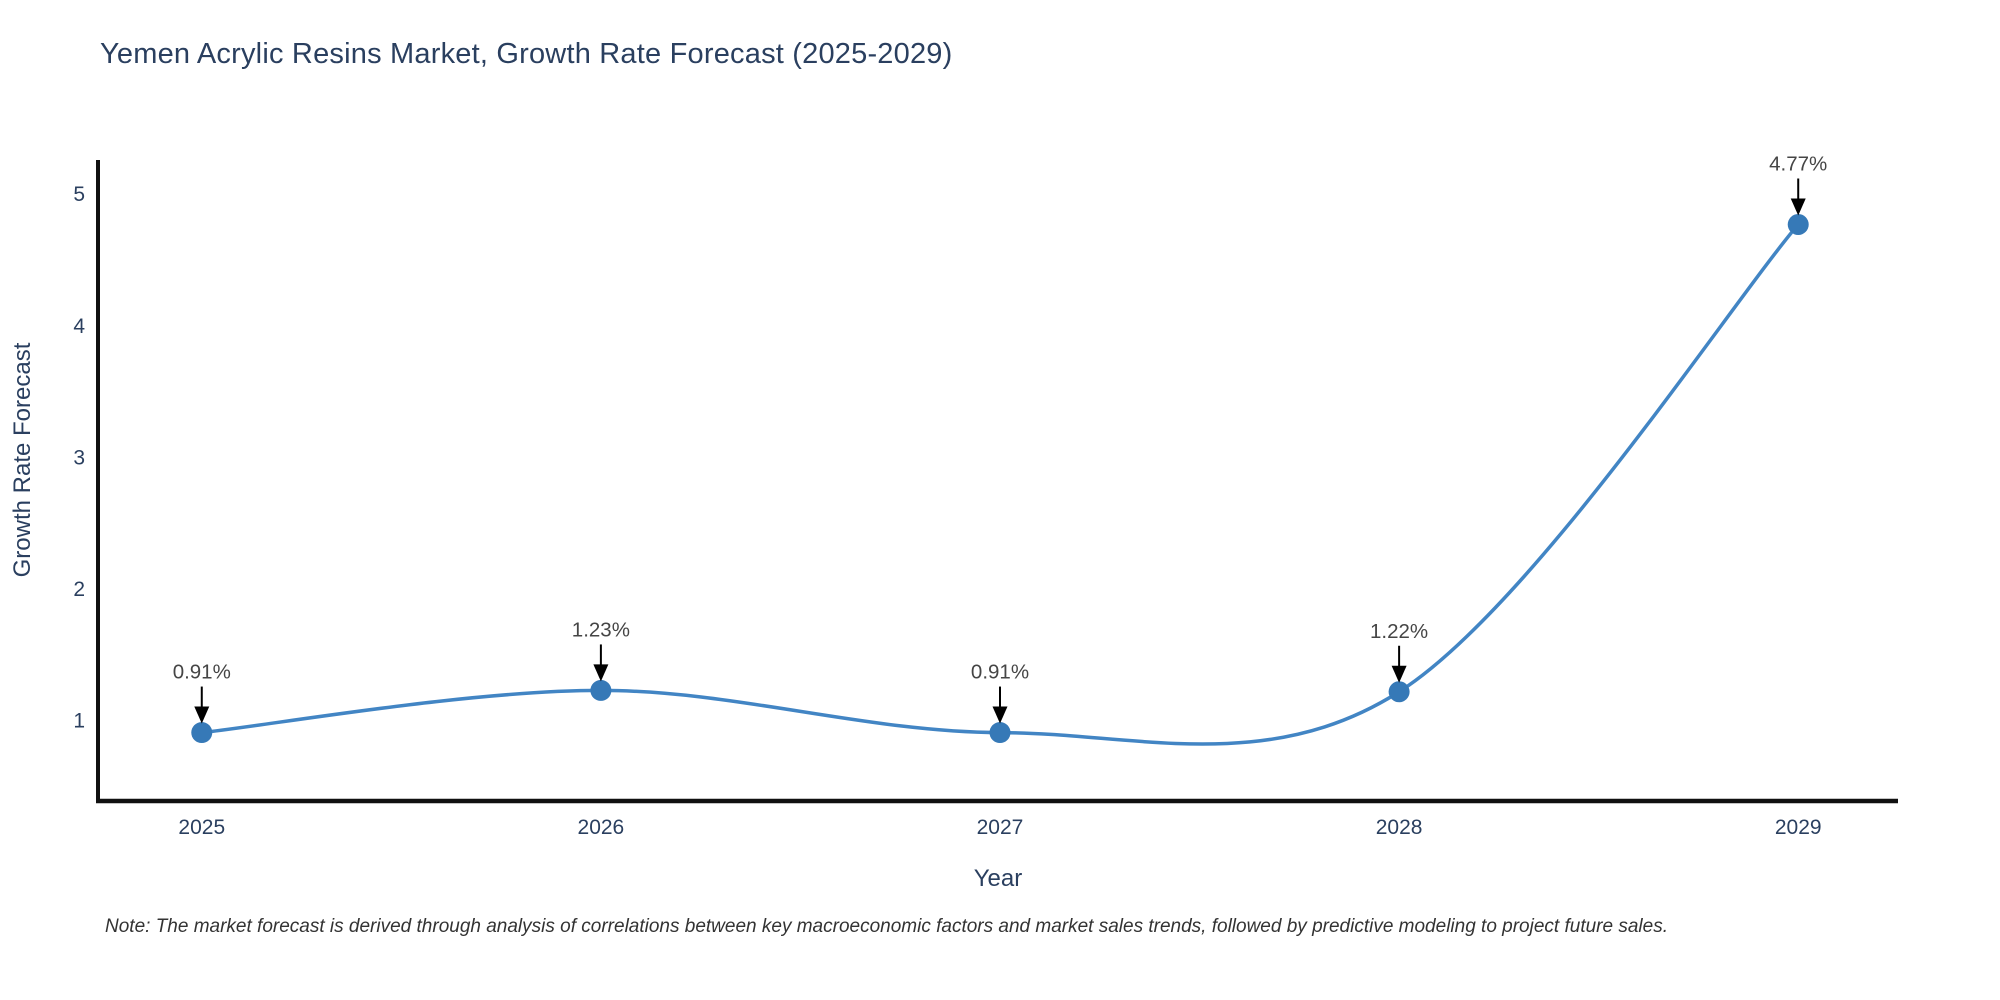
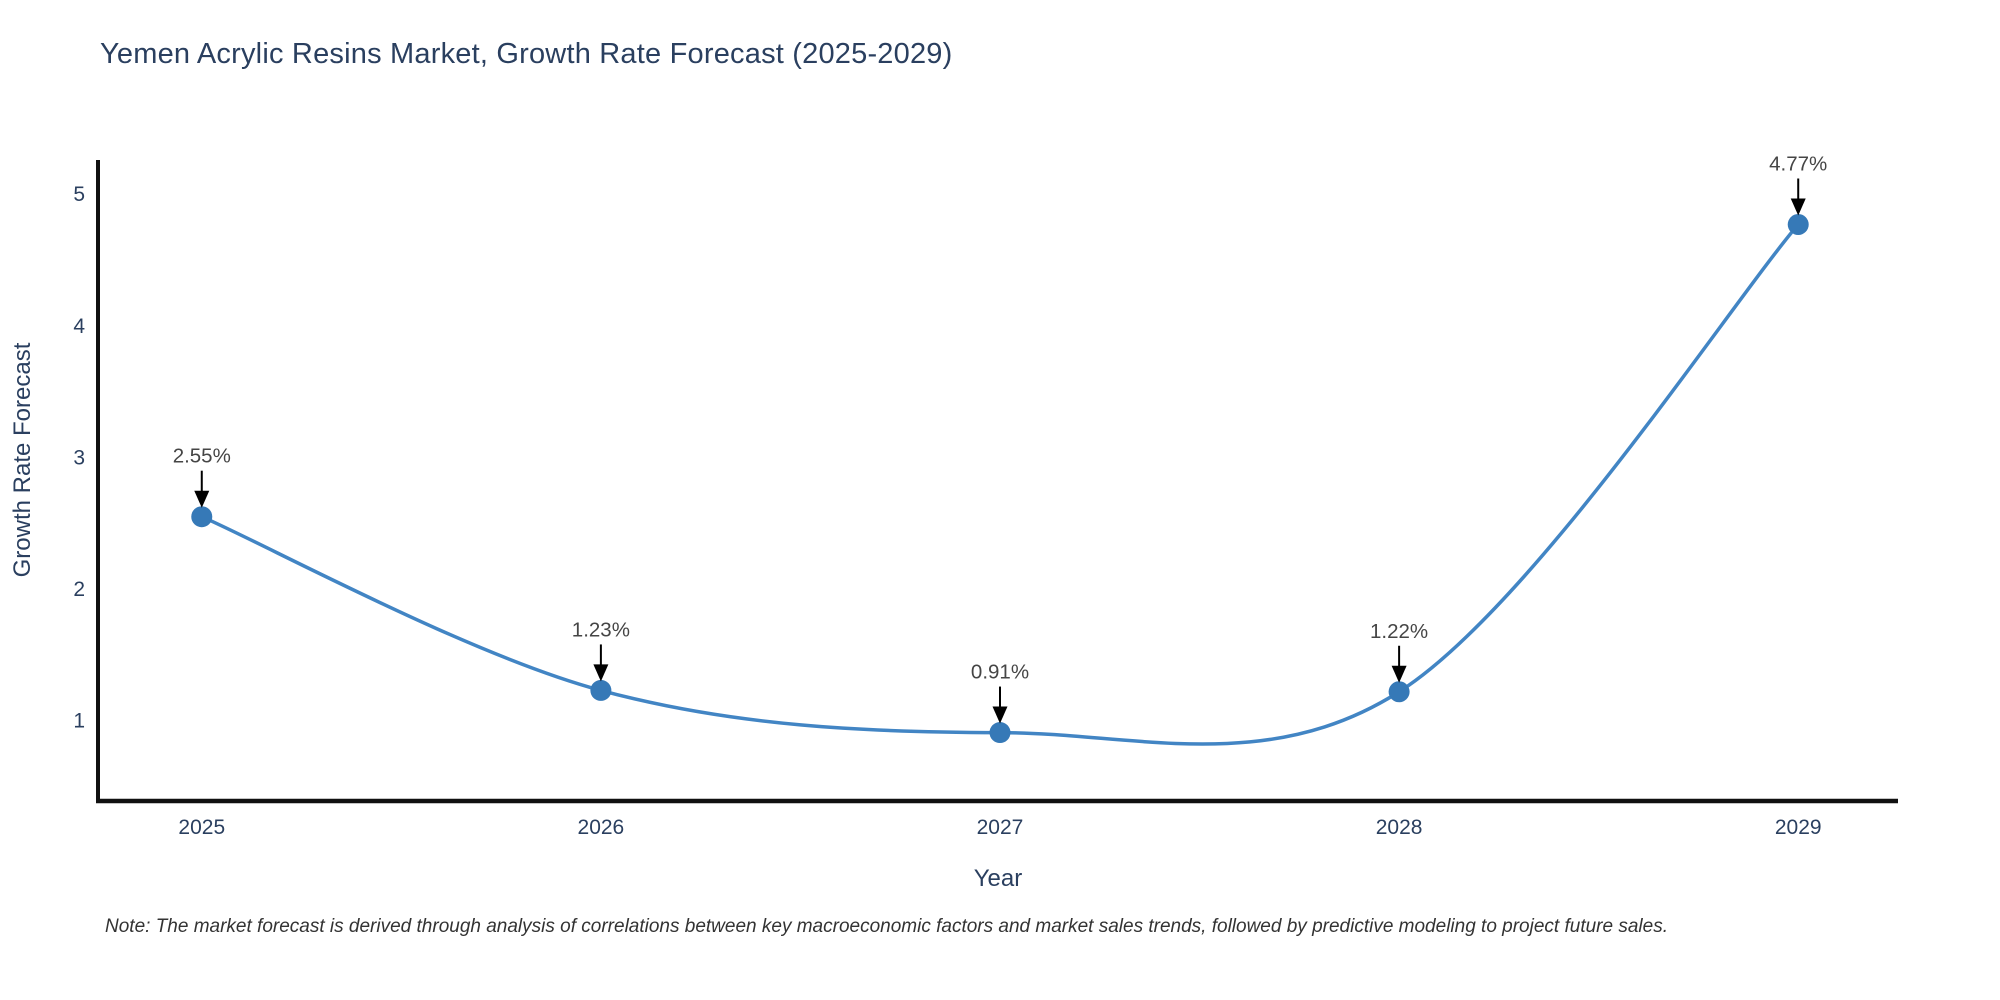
2025: 0.91% -> 2.55%
